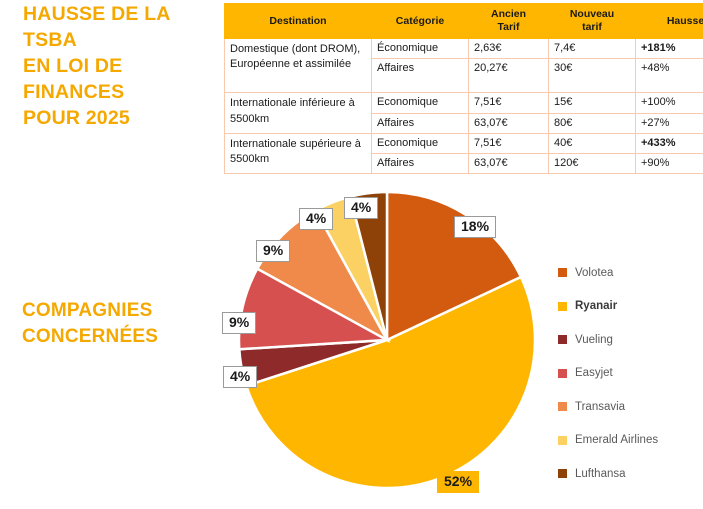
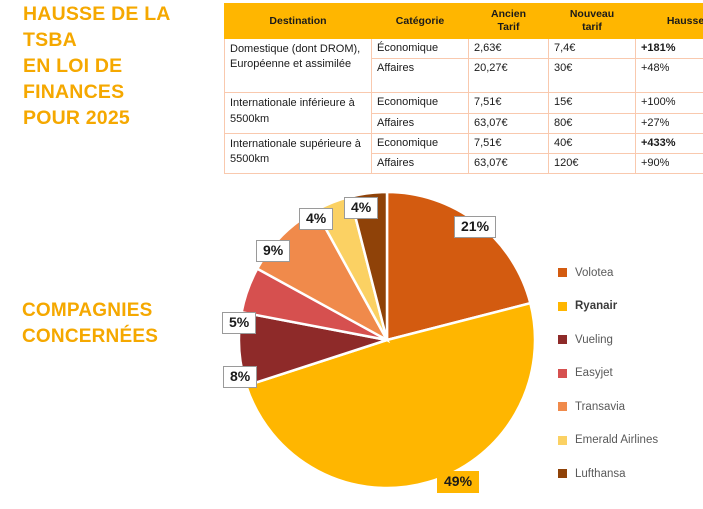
Volotea: 18% -> 21%
Ryanair: 52% -> 49%
Vueling: 4% -> 8%
Easyjet: 9% -> 5%
